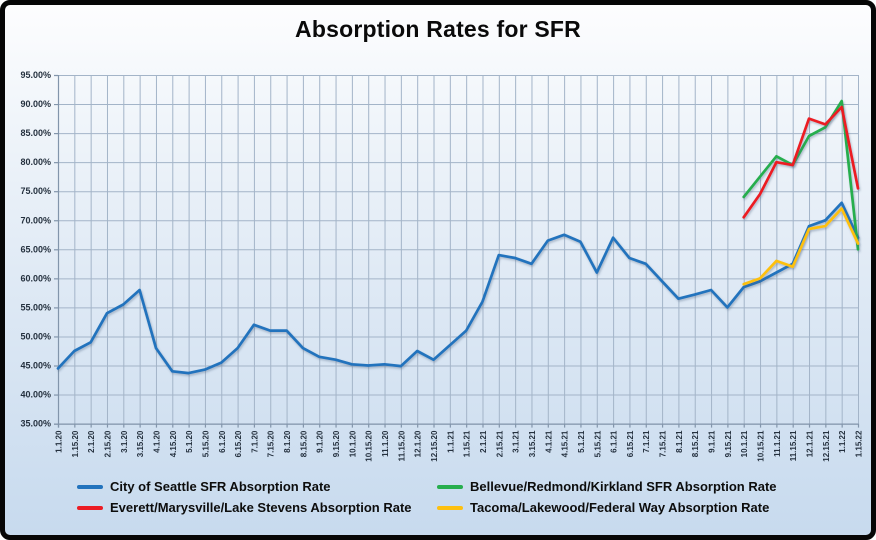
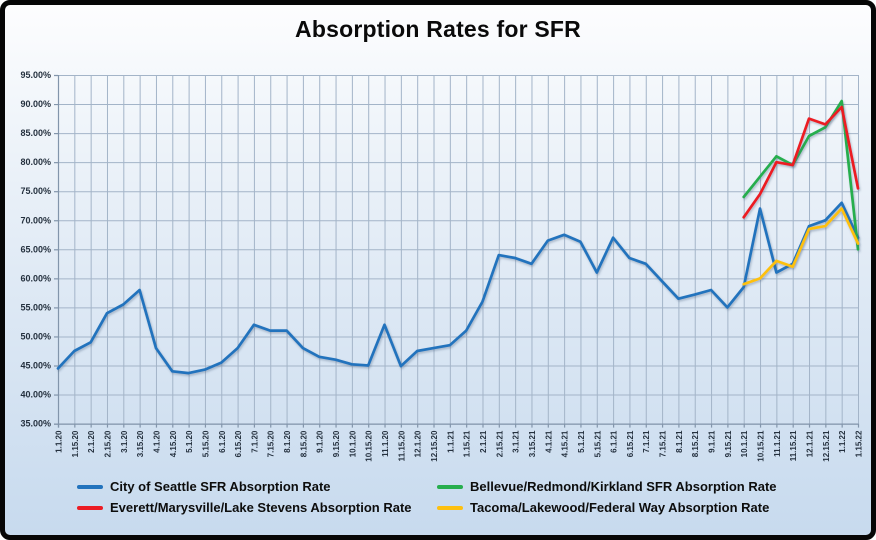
City of Seattle SFR Absorption Rate/11.1.20: 45% -> 52%
City of Seattle SFR Absorption Rate/12.15.20: 46% -> 48%
City of Seattle SFR Absorption Rate/10.15.21: 60% -> 72%
